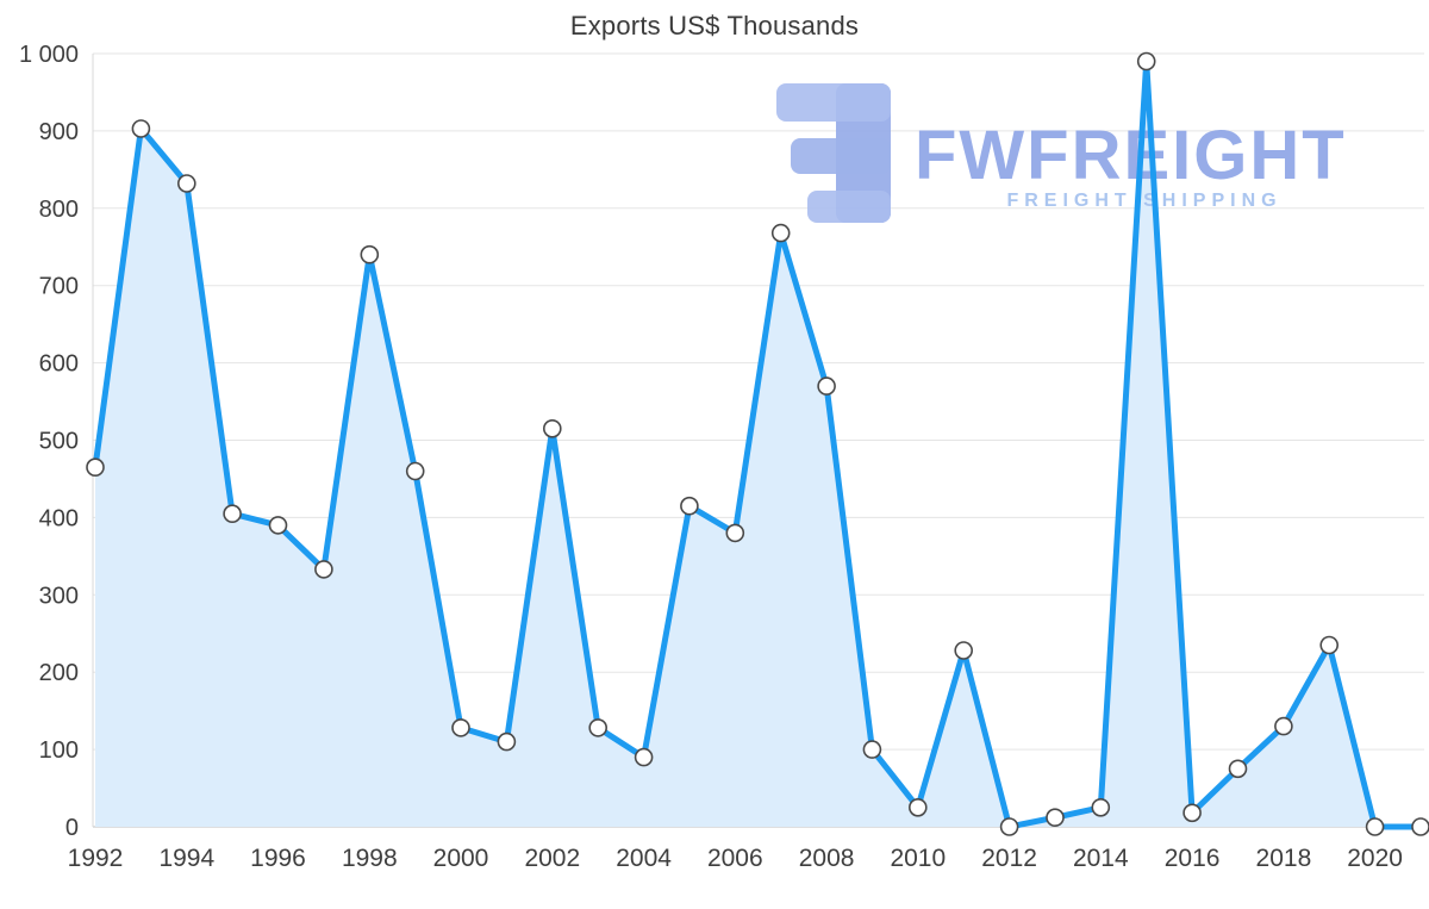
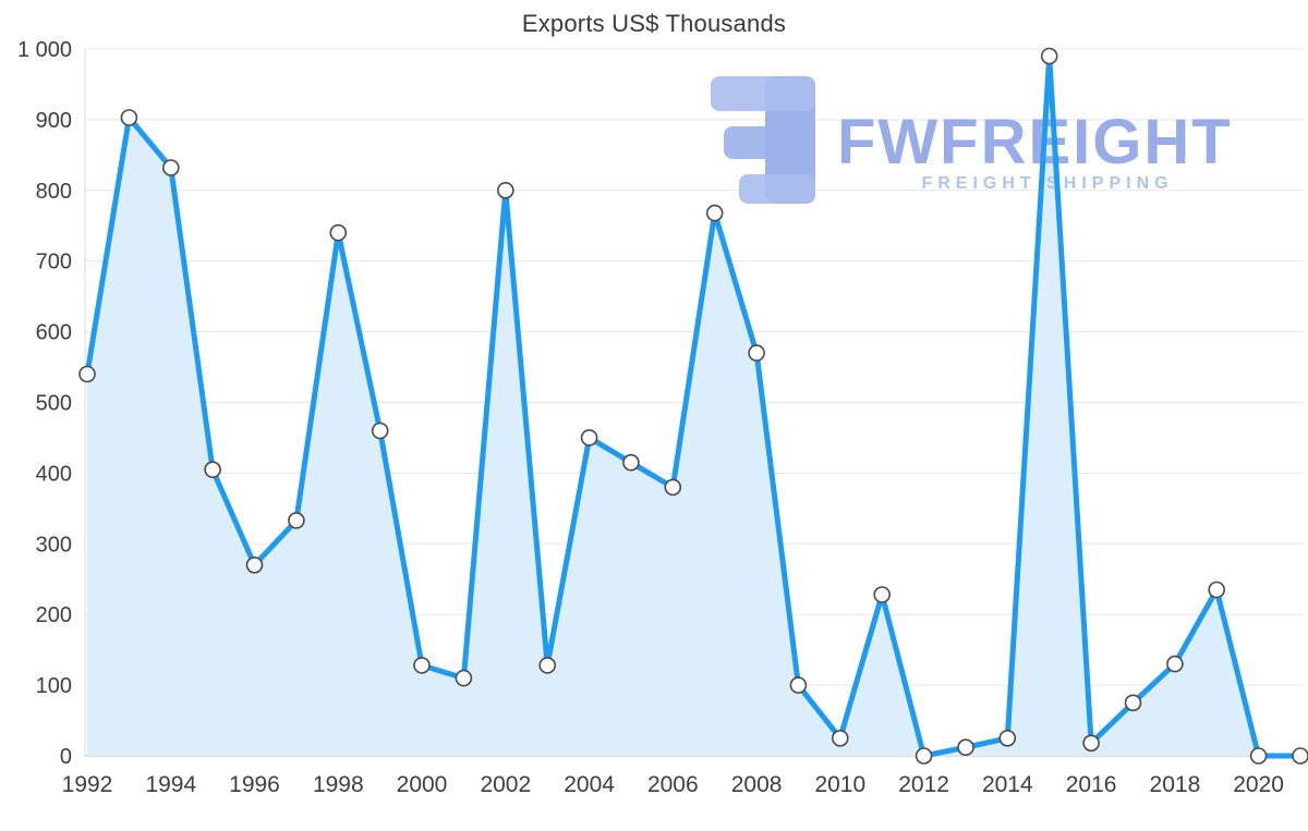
1992: 460 -> 540
1996: 390 -> 270
2002: 520 -> 800
2004: 90 -> 450
